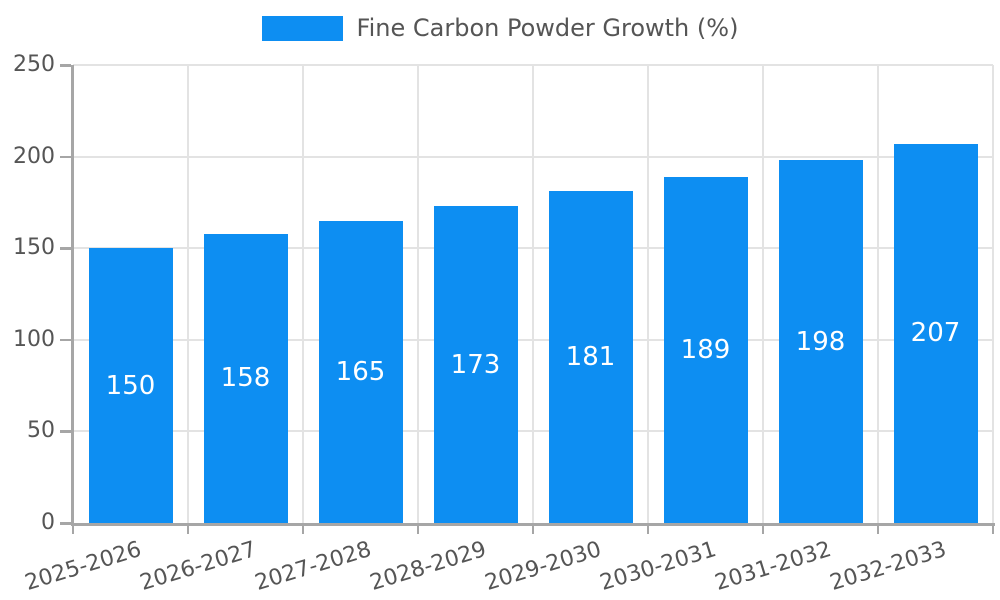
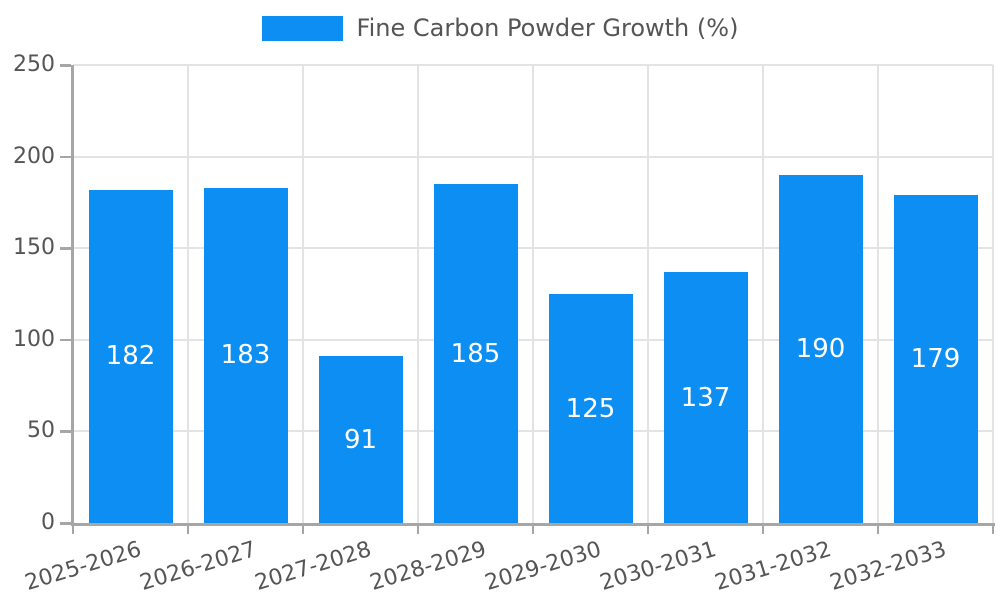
2025-2026: 150 -> 182
2026-2027: 158 -> 183
2027-2028: 165 -> 91
2028-2029: 173 -> 185
2029-2030: 181 -> 125
2030-2031: 189 -> 137
2031-2032: 198 -> 190
2032-2033: 207 -> 179
